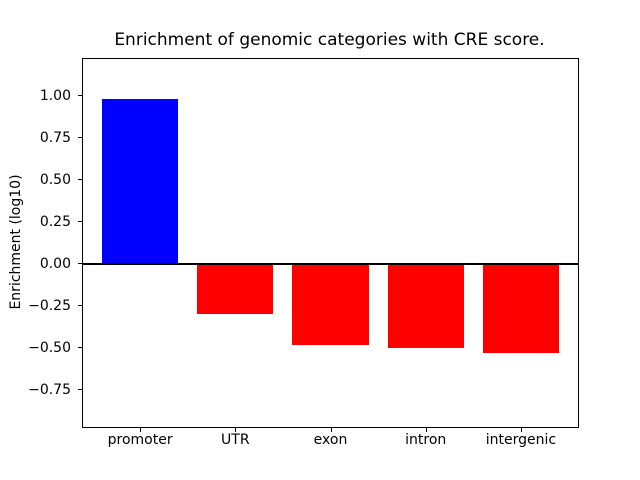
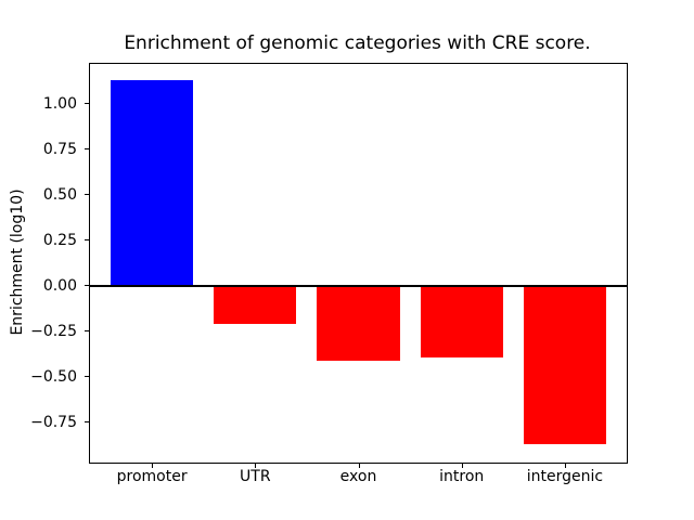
promoter: 0.98 -> 1.13
UTR: -0.30 -> -0.21
exon: -0.48 -> -0.41
intron: -0.50 -> -0.39
intergenic: -0.53 -> -0.87
